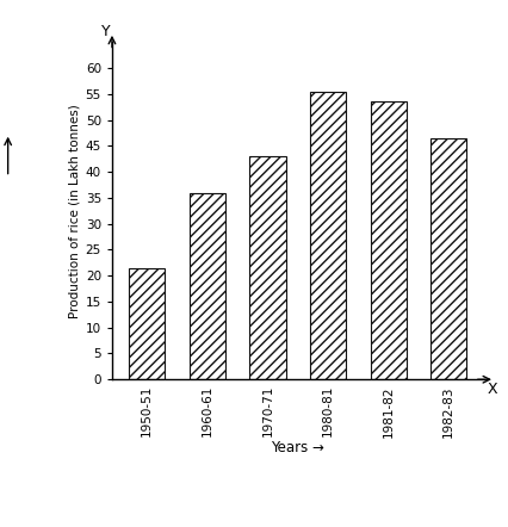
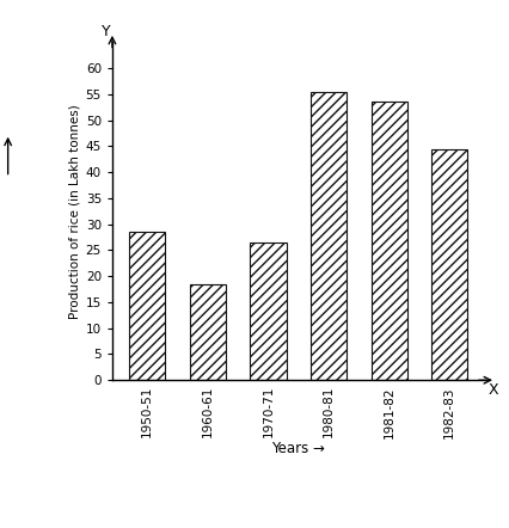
1950-51: 21.5 -> 28.5
1960-61: 36.0 -> 18.5
1970-71: 43.0 -> 26.5
1982-83: 46.5 -> 44.5
